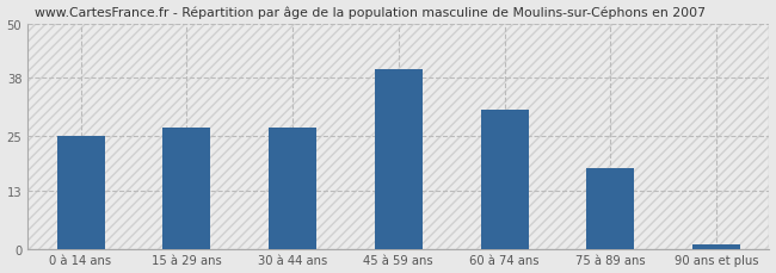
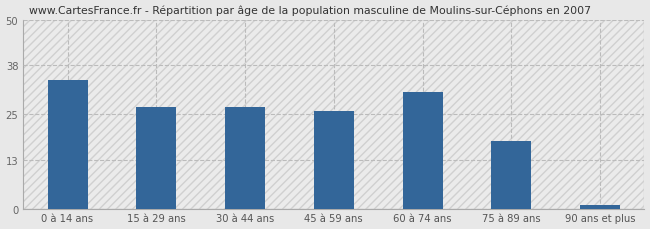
0 à 14 ans: 25 -> 34
45 à 59 ans: 40 -> 26
